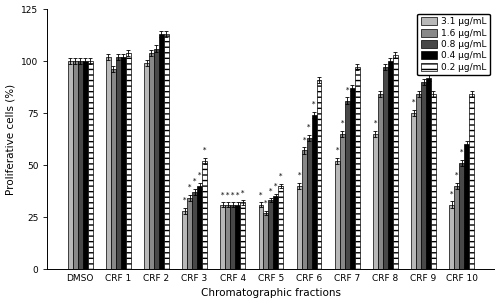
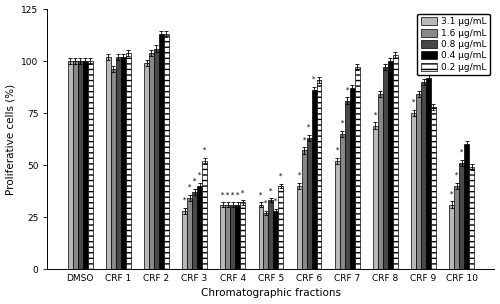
0.4 μg/mL/CRF 5: 35 -> 28
0.4 μg/mL/CRF 6: 74 -> 86
3.1 μg/mL/CRF 8: 65 -> 69
0.2 μg/mL/CRF 9: 84 -> 78
0.2 μg/mL/CRF 10: 84 -> 49
